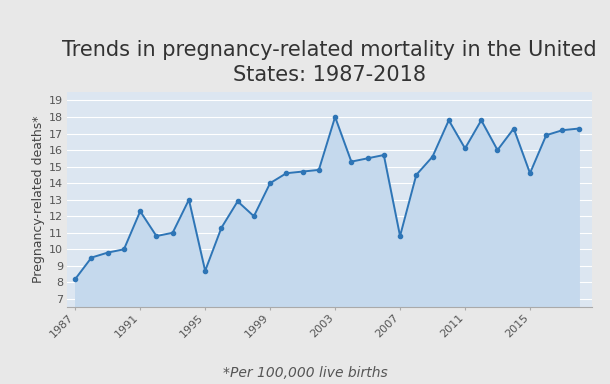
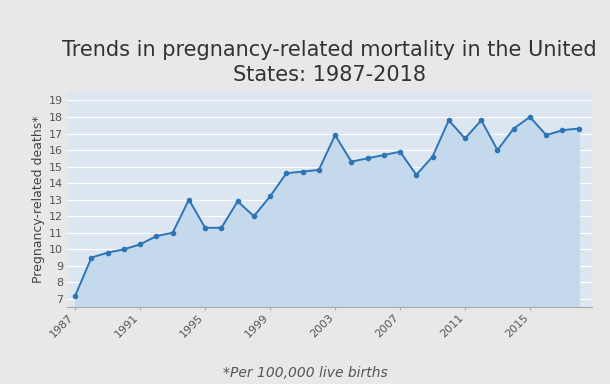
1987: 8.2 -> 7.2
1991: 12.3 -> 10.3
1995: 8.7 -> 11.3
1999: 14.0 -> 13.2
2003: 18.0 -> 16.9
2007: 10.8 -> 15.9
2011: 16.1 -> 16.7
2015: 14.6 -> 18.0
